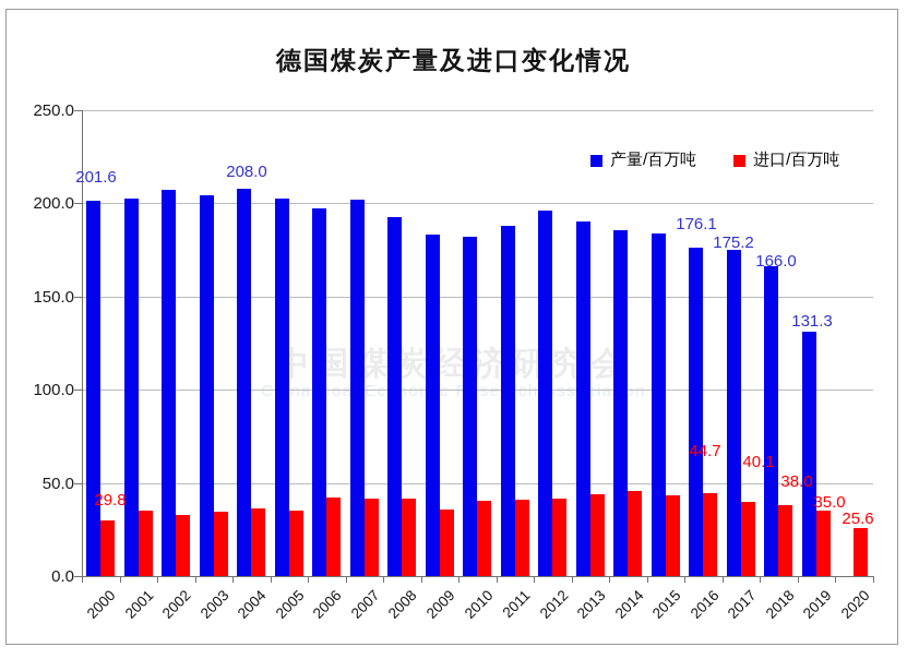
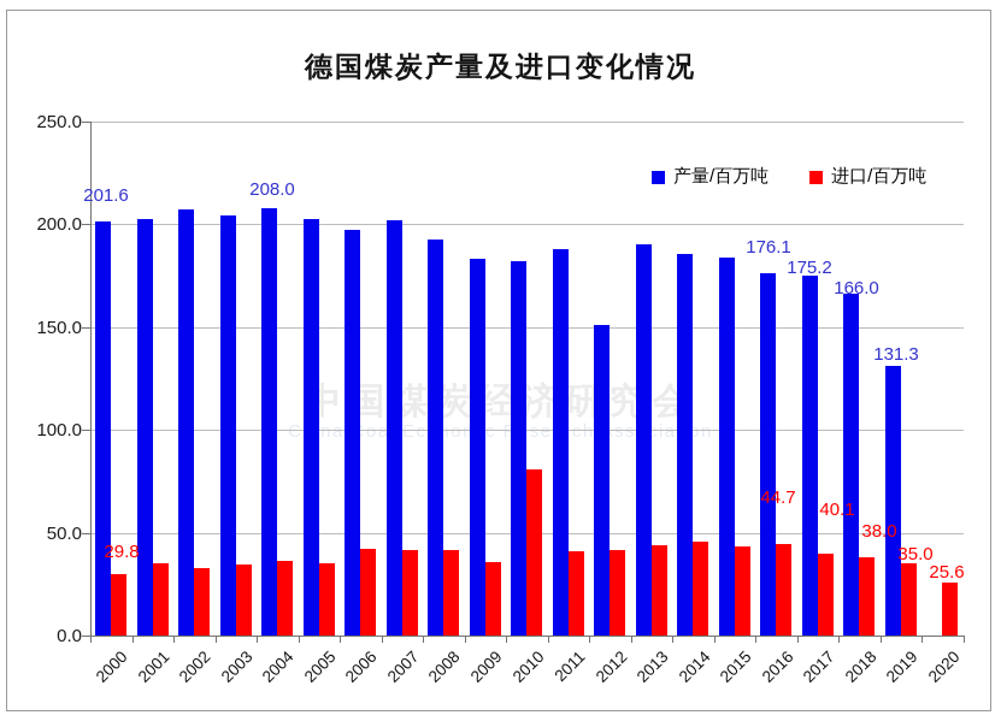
进口/百万吨/2010: 40 -> 81
产量/百万吨/2012: 196 -> 151
